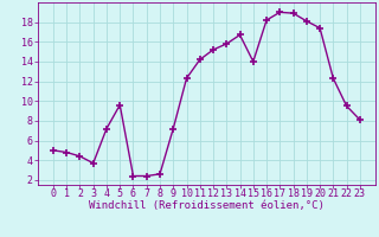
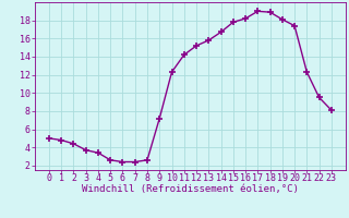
4: 7.2 -> 3.4
5: 9.6 -> 2.6
15: 14.0 -> 17.8
